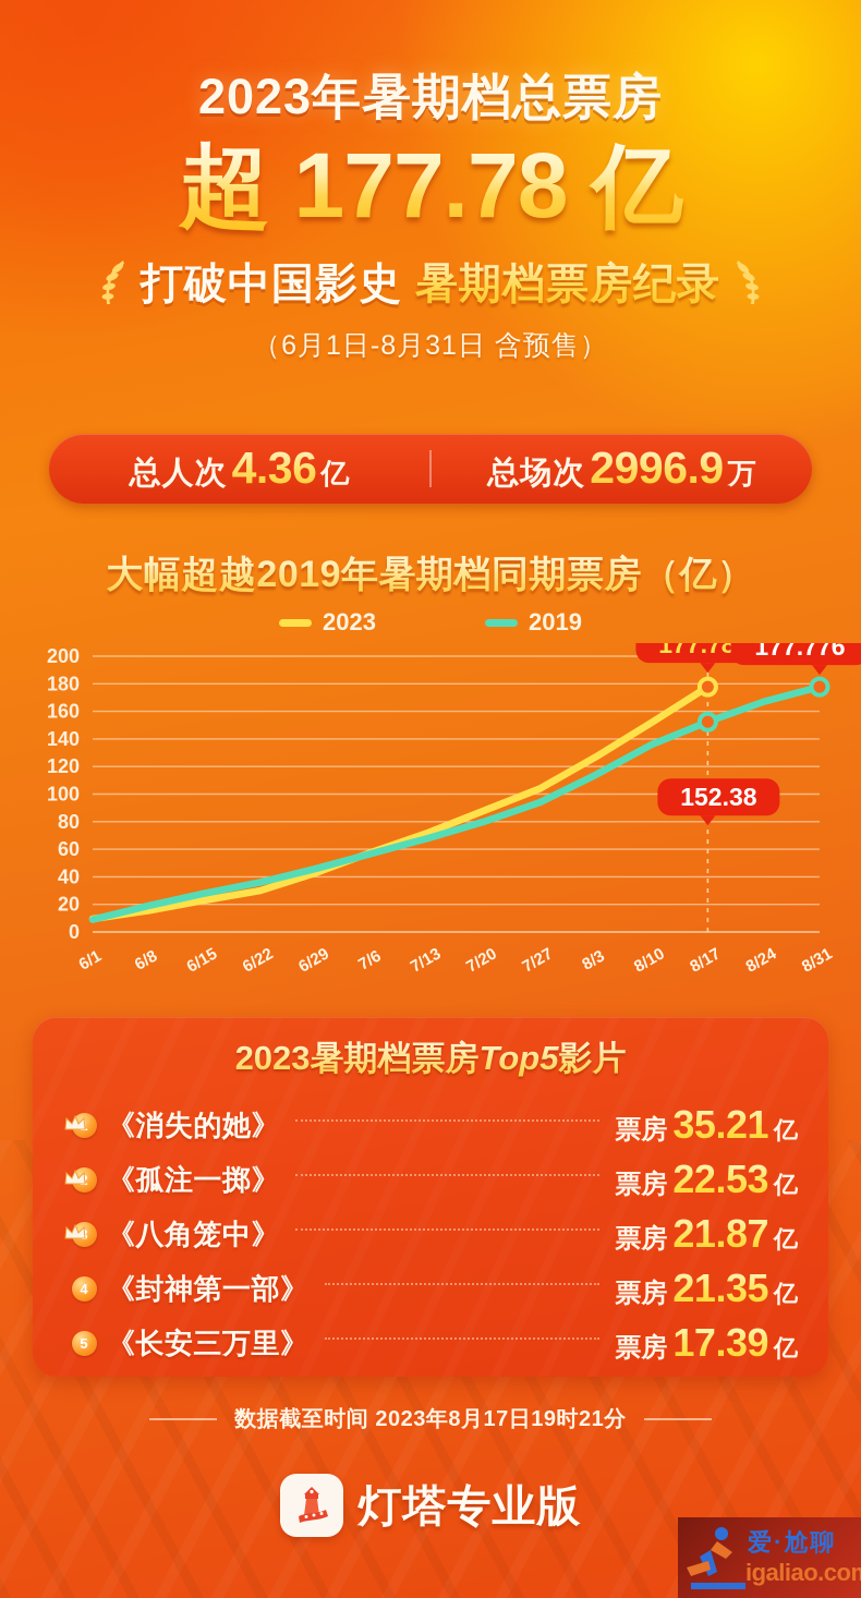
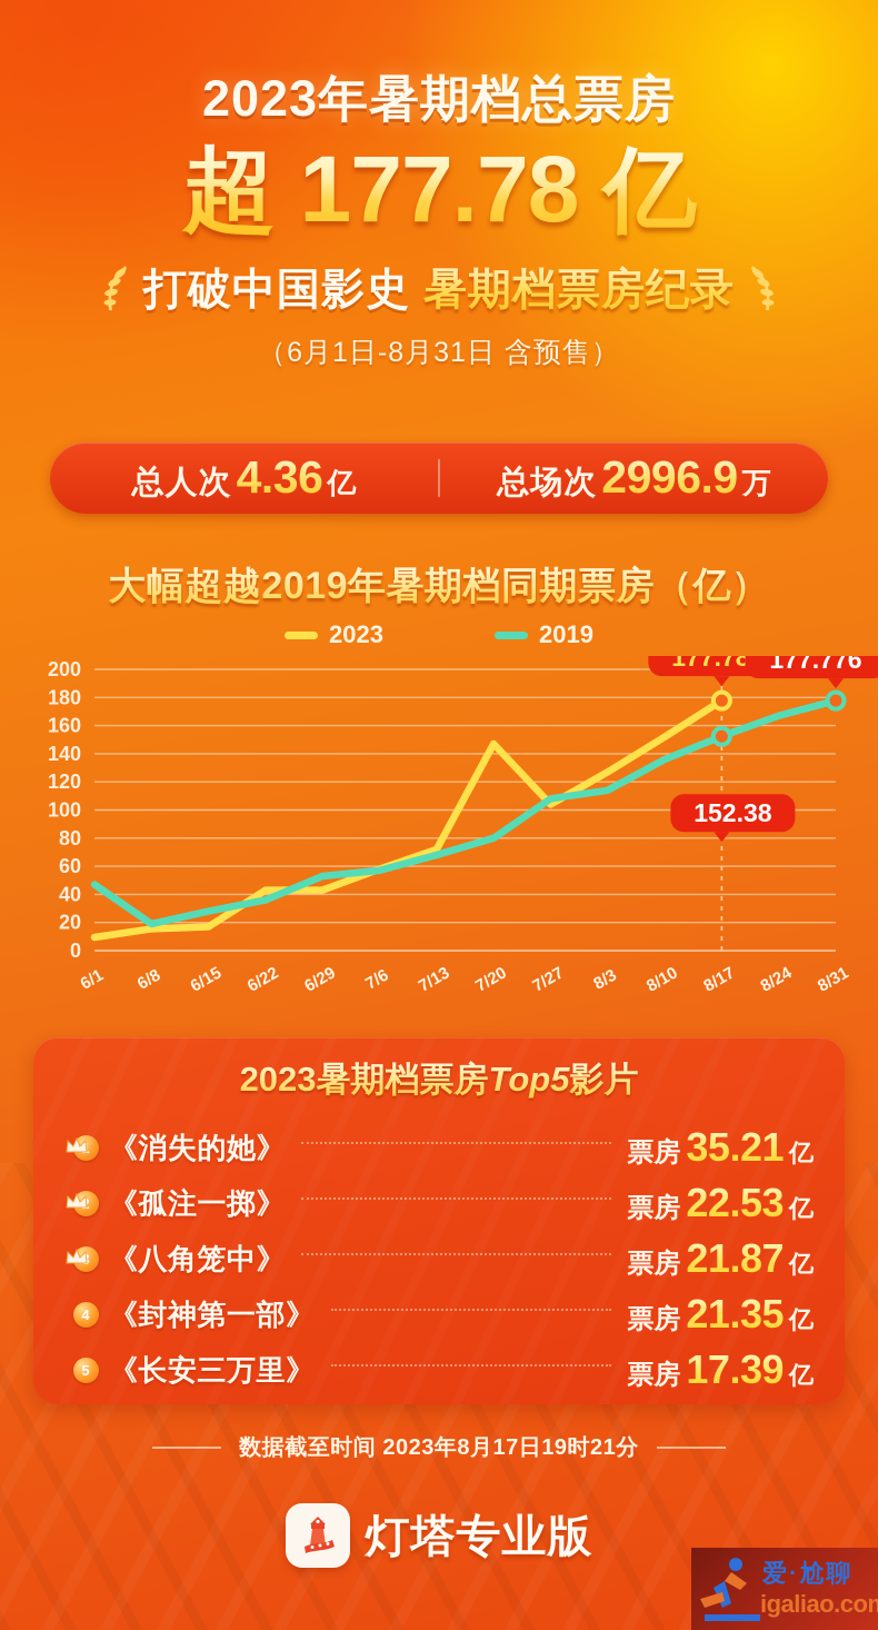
2019/6/1: 9 -> 47
2023/6/15: 23 -> 17
2023/6/22: 30 -> 43
2019/6/29: 46 -> 53
2023/7/20: 88 -> 147
2019/7/27: 94 -> 108
